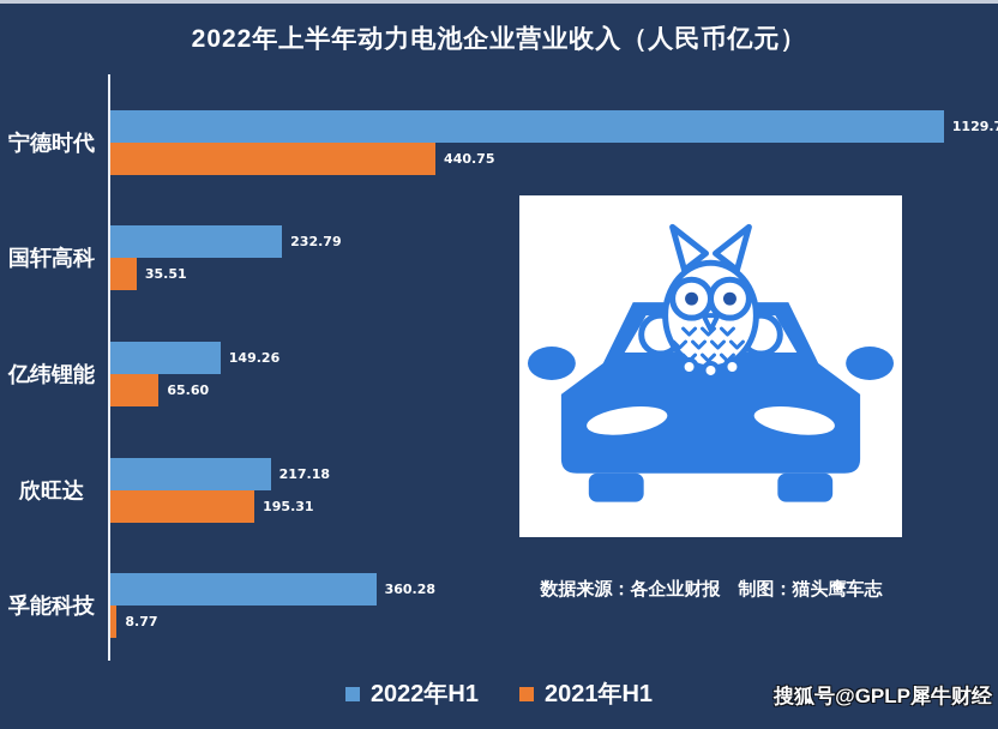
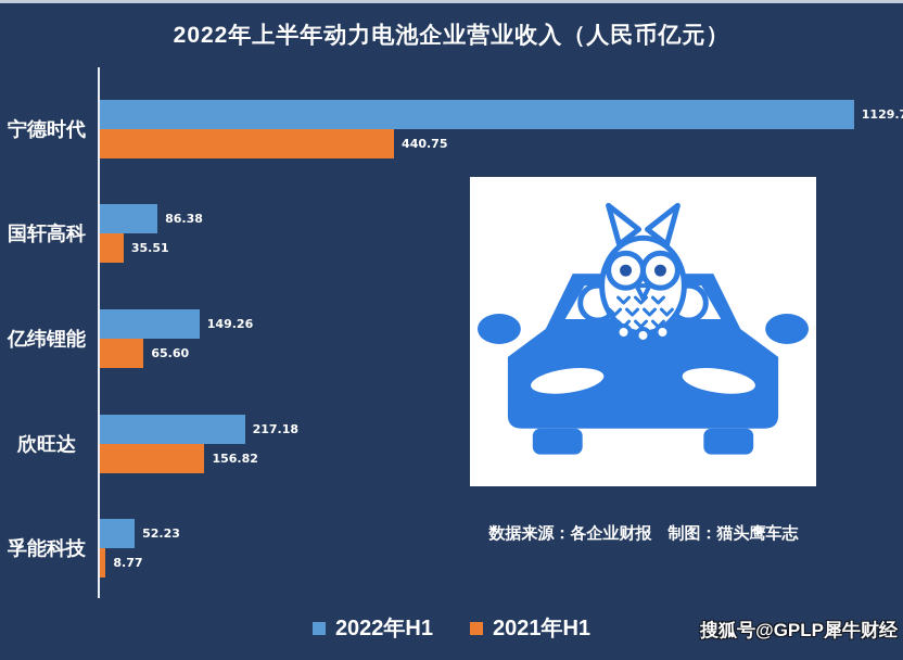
2022年H1/国轩高科: 232.79 -> 86.38
2021年H1/欣旺达: 195.31 -> 156.82
2022年H1/孚能科技: 360.28 -> 52.23
